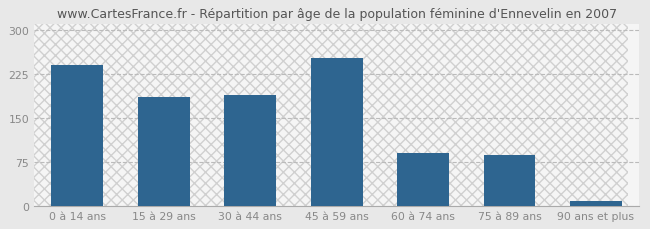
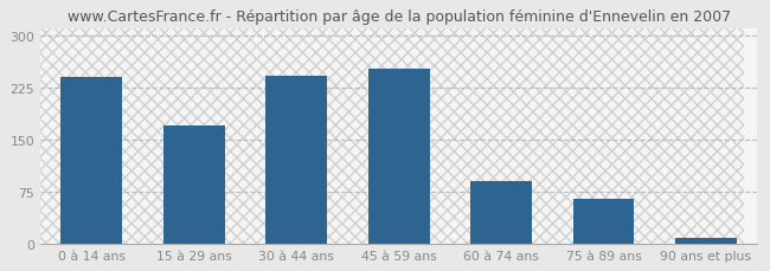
15 à 29 ans: 186 -> 170
30 à 44 ans: 190 -> 242
75 à 89 ans: 86 -> 65
